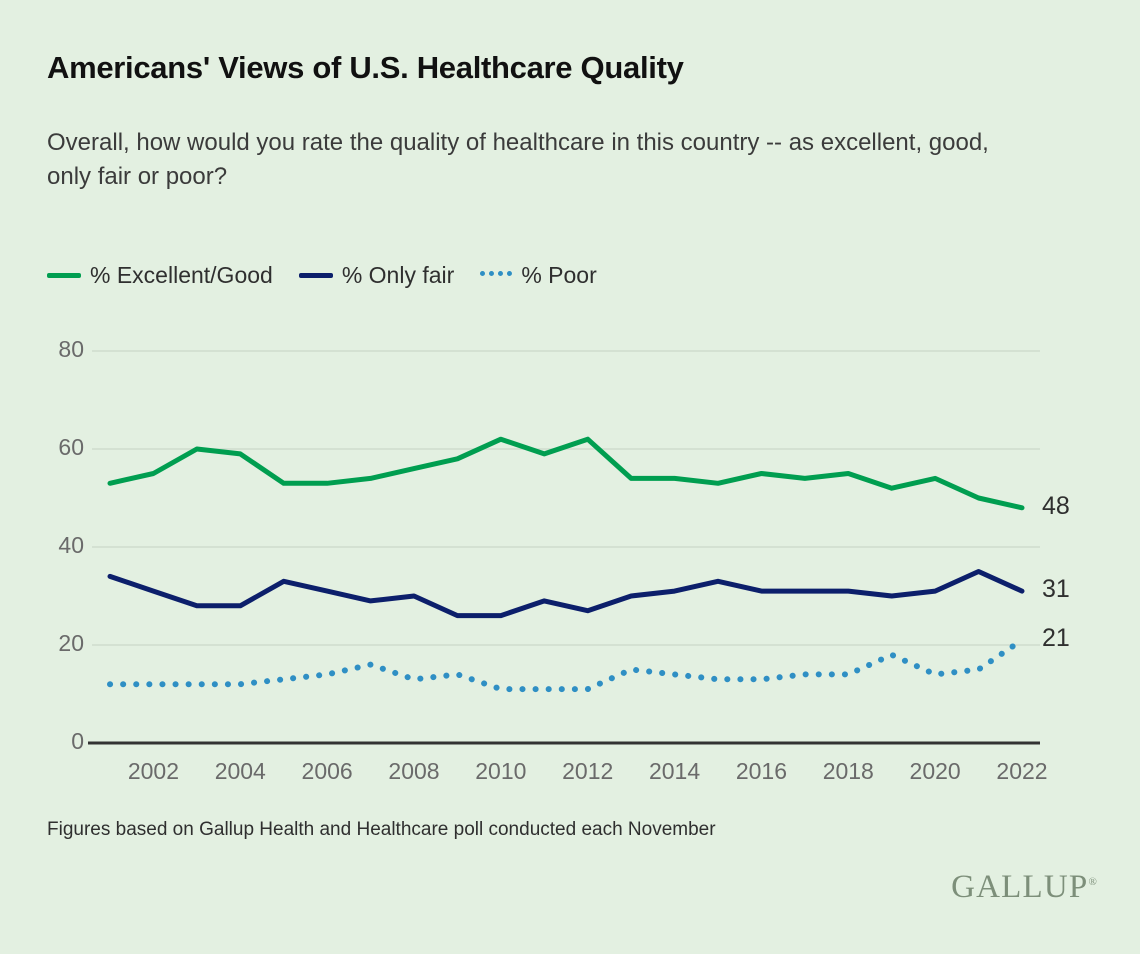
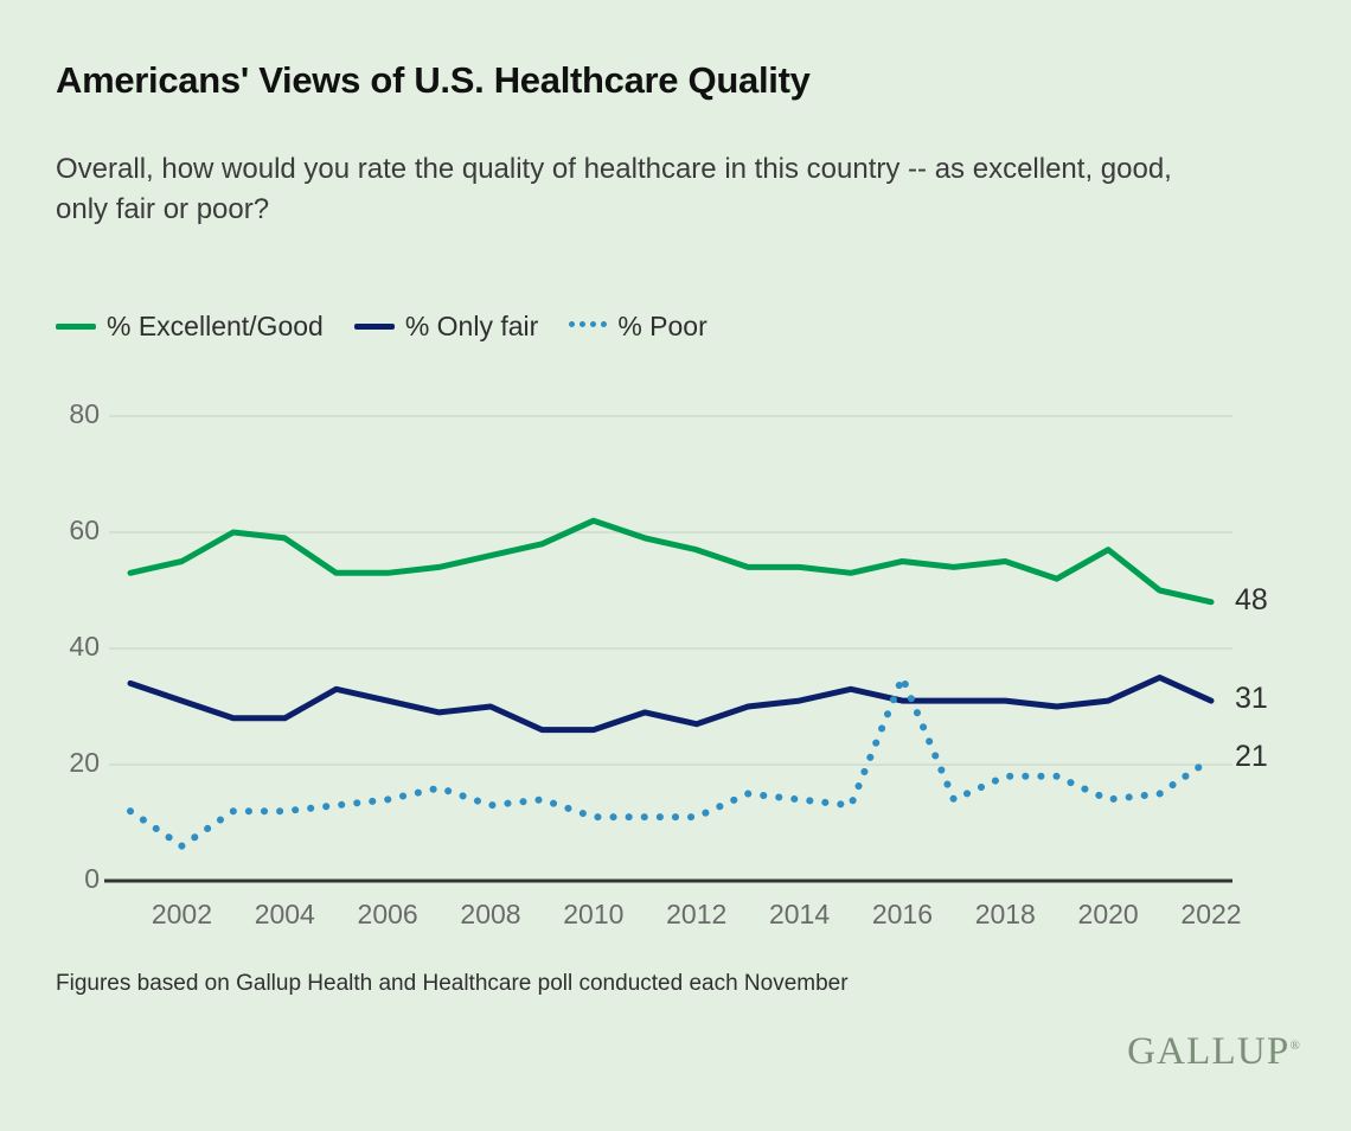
% Poor/2002: 12 -> 6
% Excellent/Good/2012: 62 -> 57
% Poor/2016: 13 -> 35
% Poor/2018: 14 -> 18
% Excellent/Good/2020: 54 -> 57
